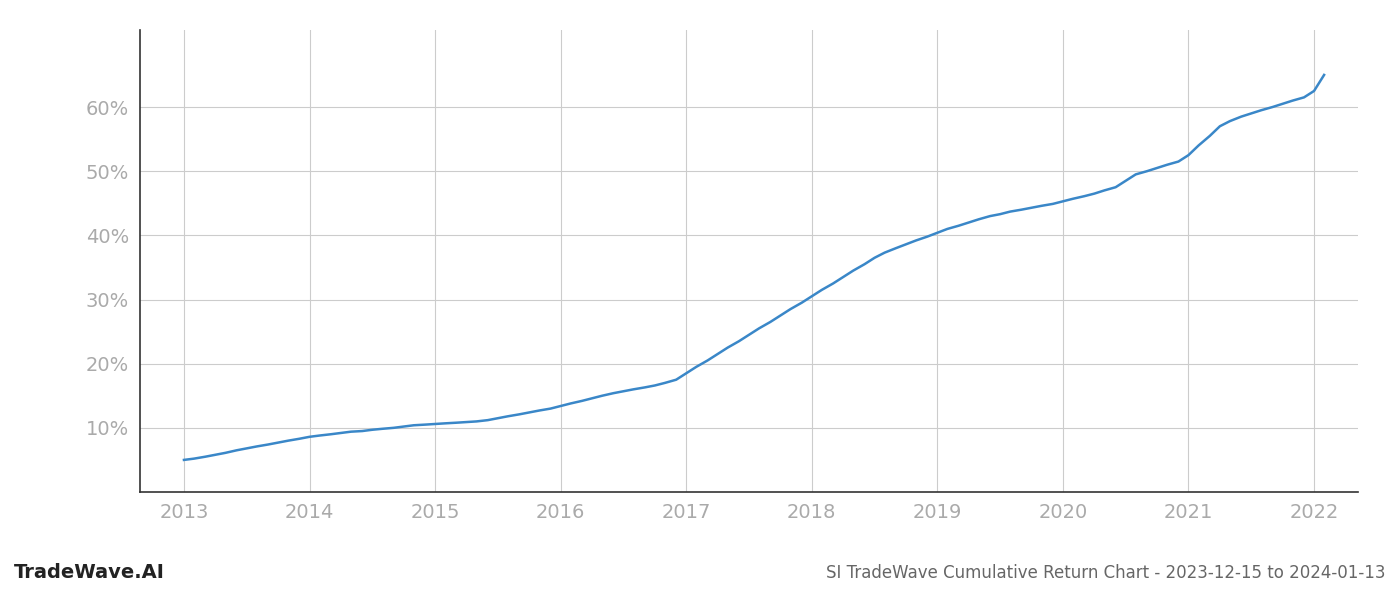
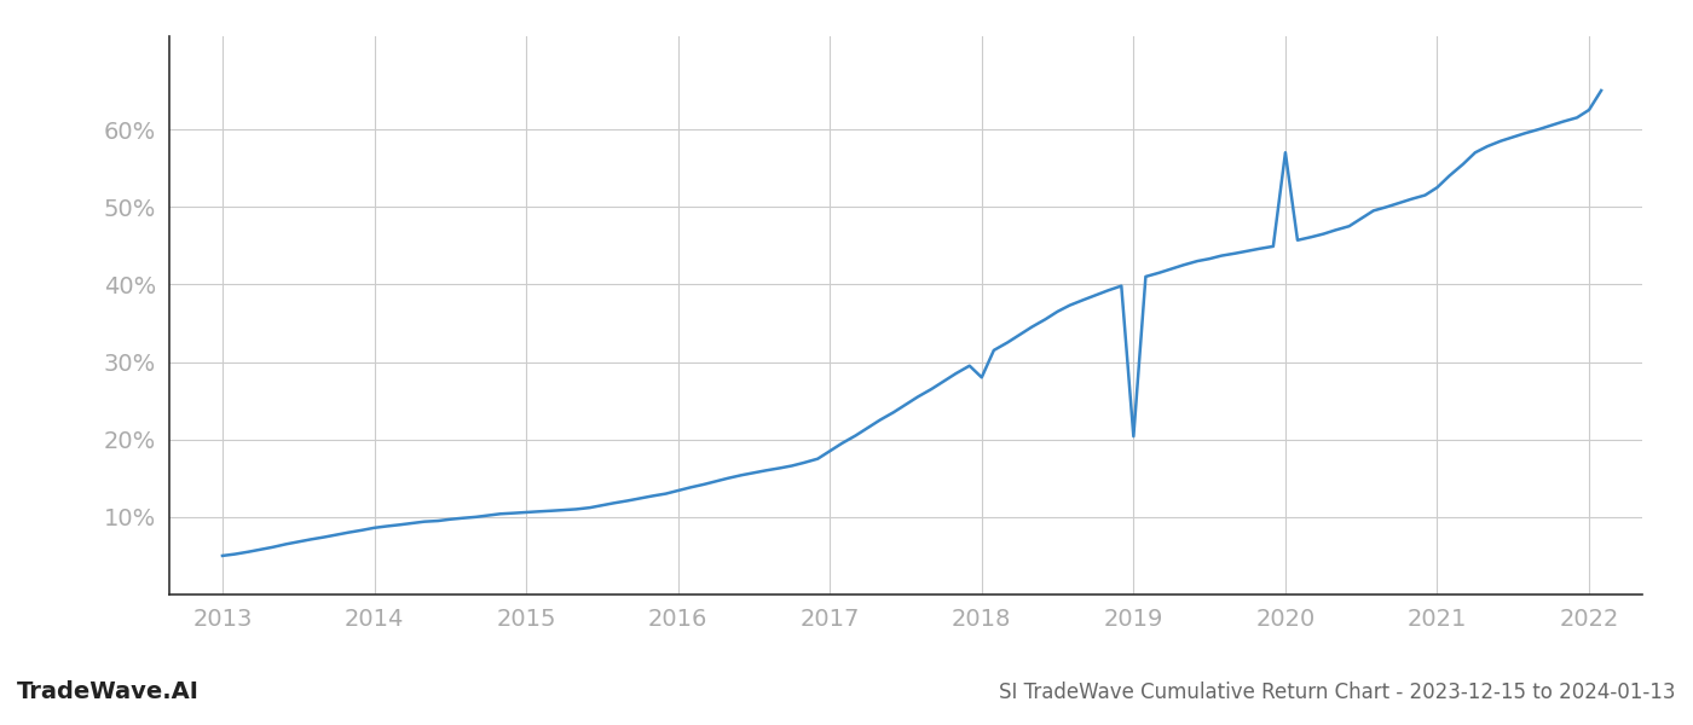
2018: 30.5% -> 28.0%
2019: 40.4% -> 20.4%
2020: 45.3% -> 57.0%
